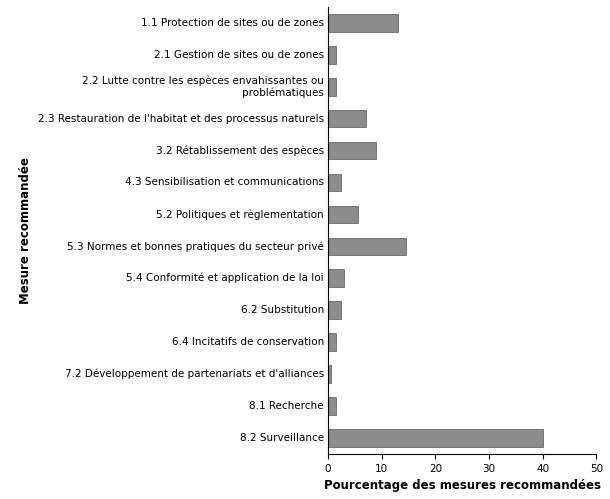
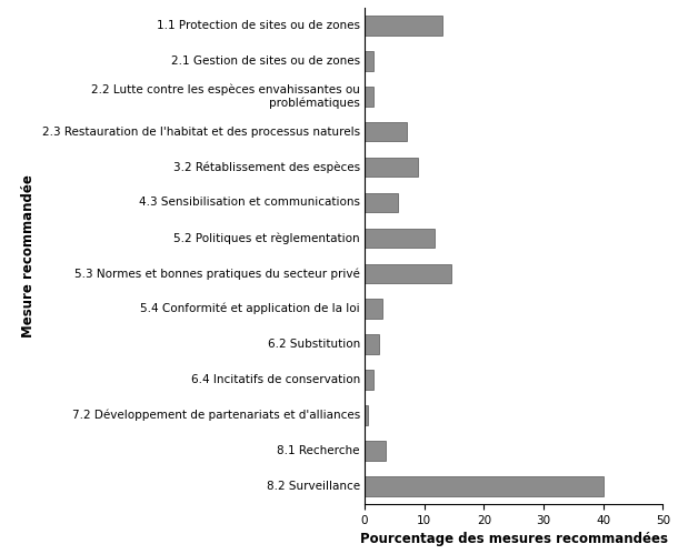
4.3 Sensibilisation et communications: 2.5 -> 5.6
5.2 Politiques et règlementation: 5.5 -> 11.8
8.1 Recherche: 1.5 -> 3.6
